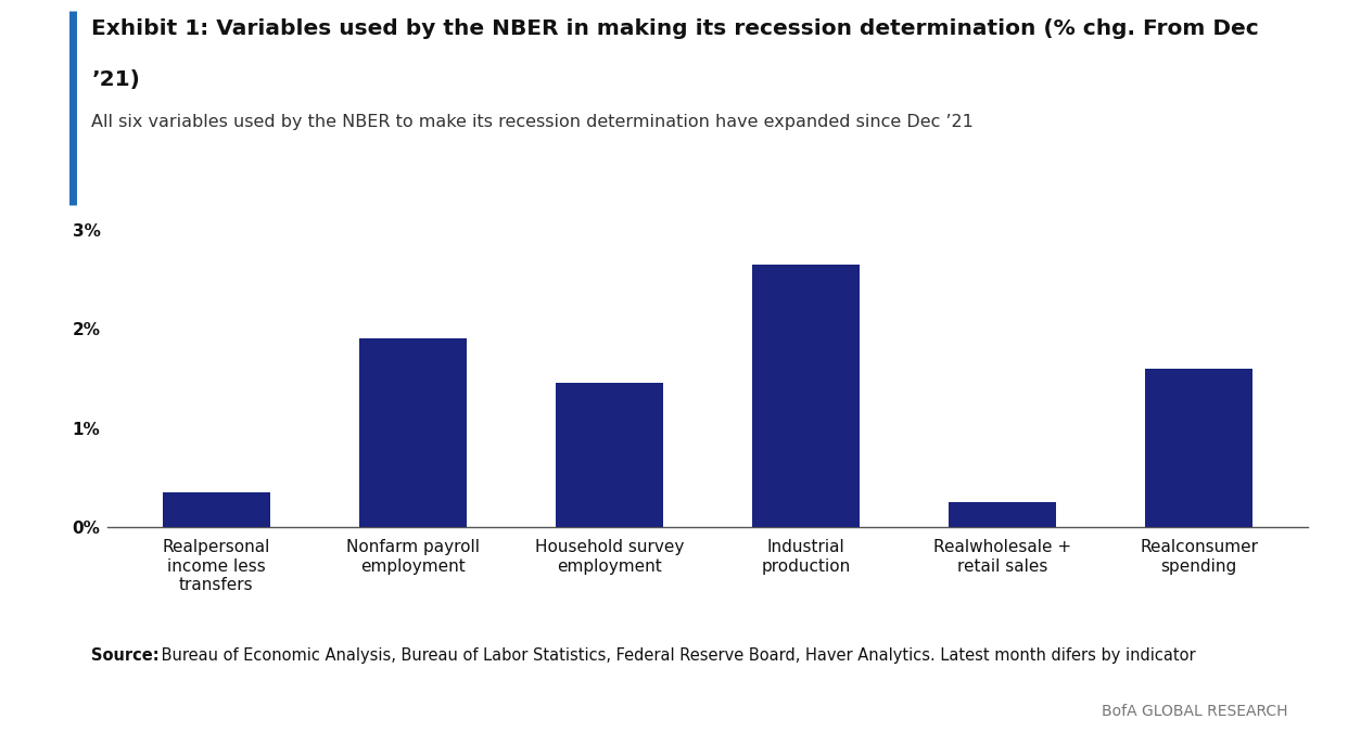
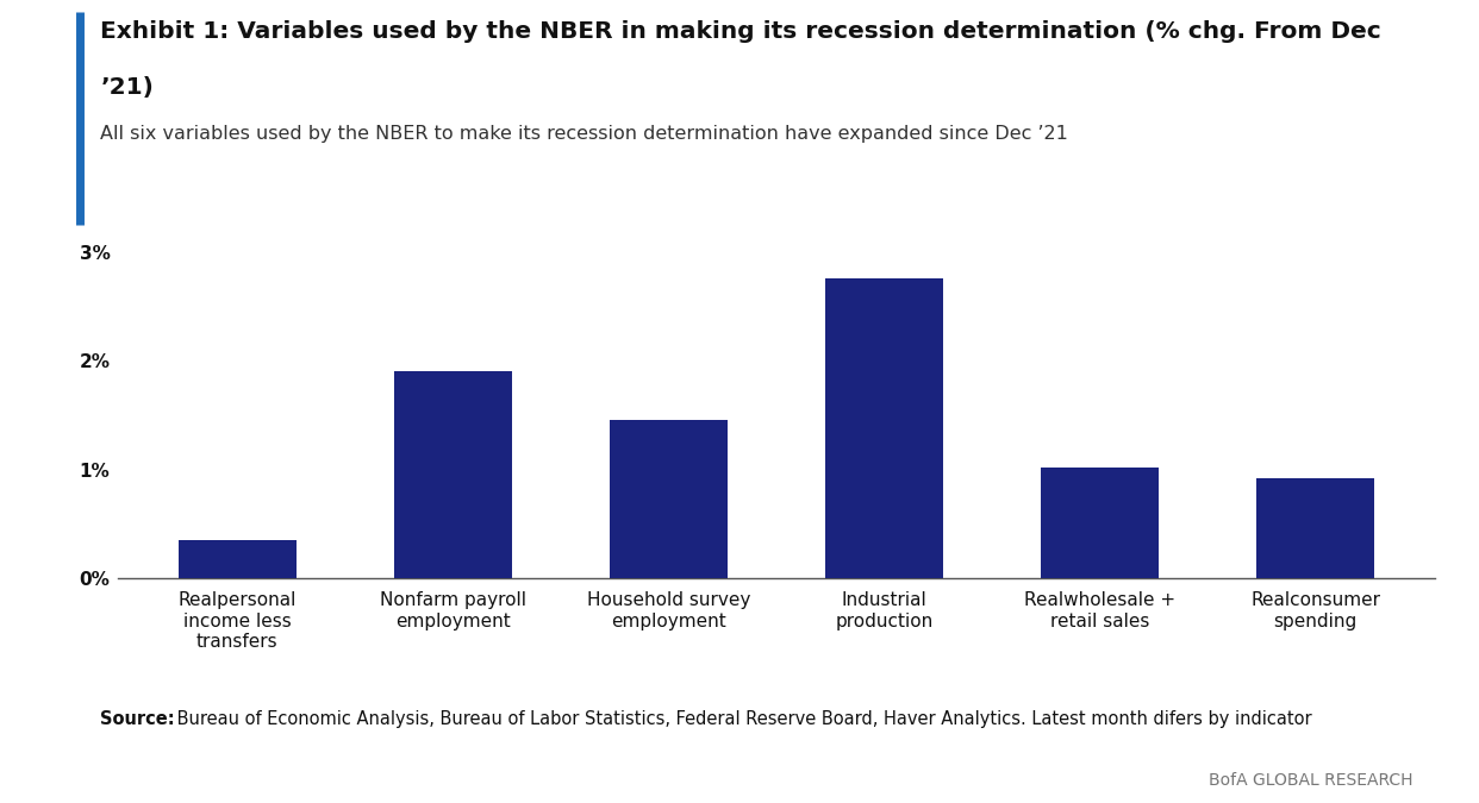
Industrial production: 2.65% -> 2.76%
Realwholesale + retail sales: 0.25% -> 1.02%
Realconsumer spending: 1.60% -> 0.92%
